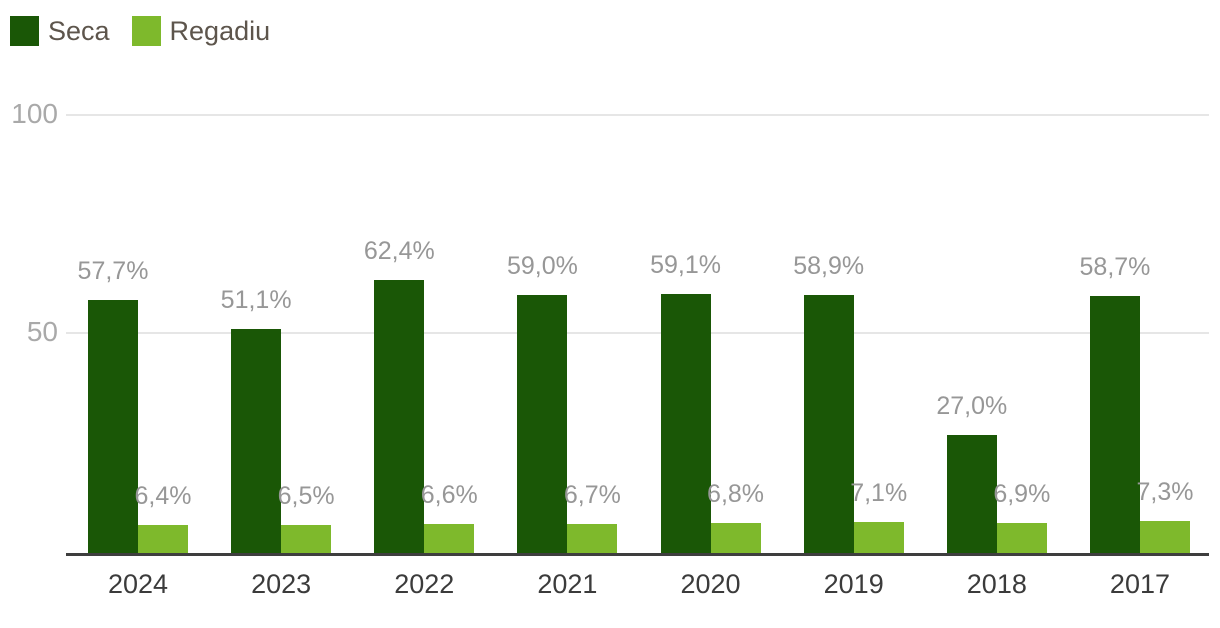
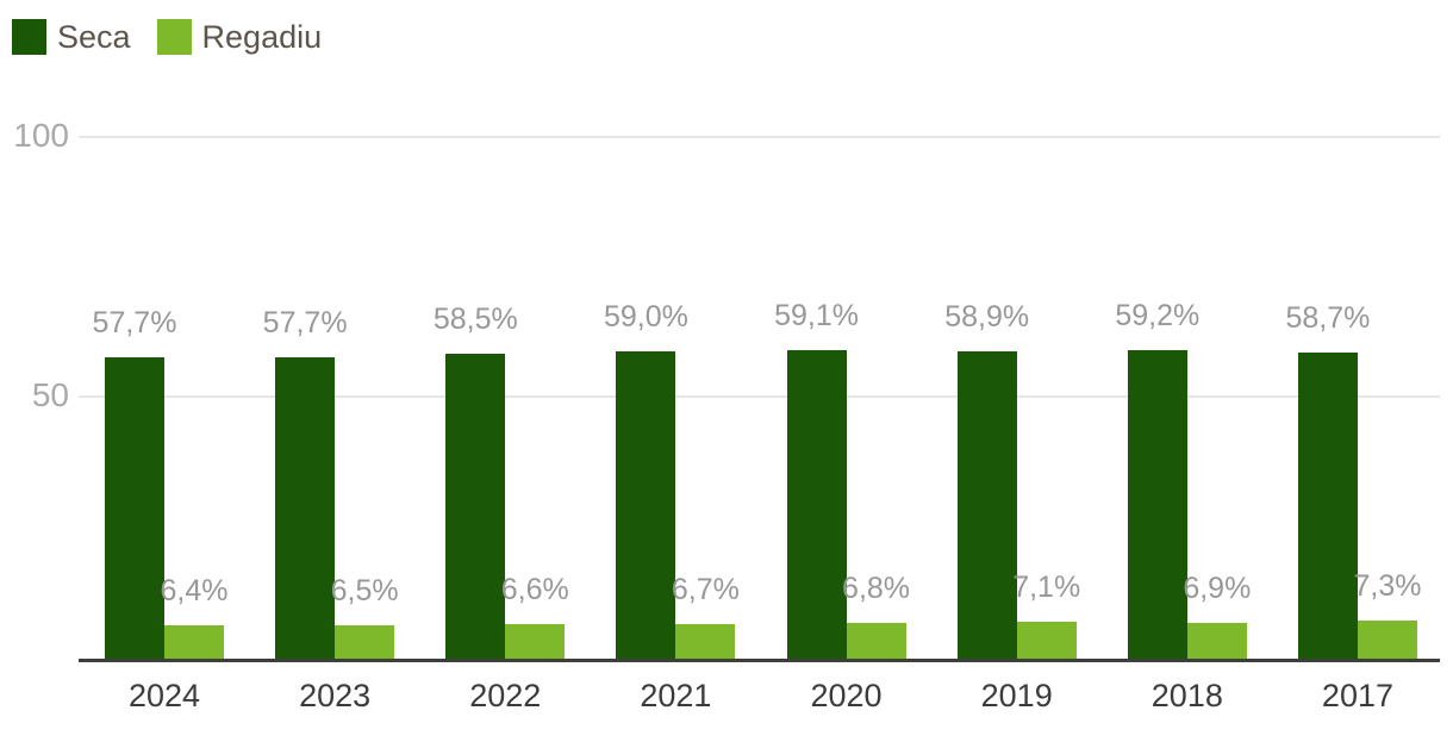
Seca/2023: 51,1% -> 57,7%
Seca/2022: 62,4% -> 58,5%
Seca/2018: 27,0% -> 59,2%
